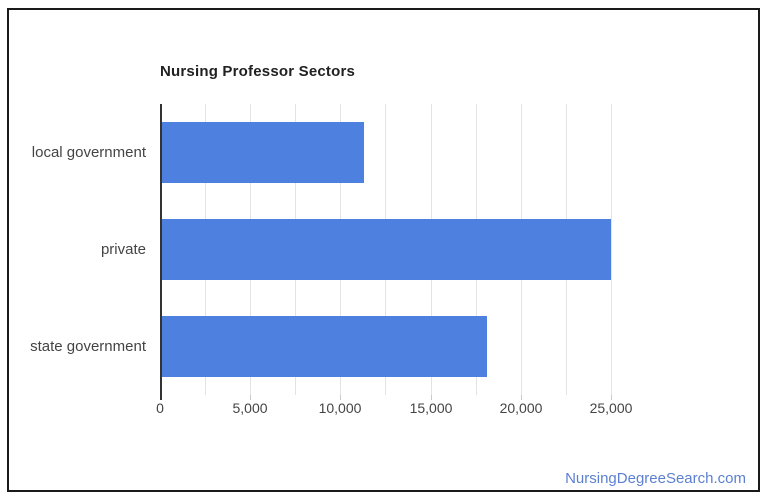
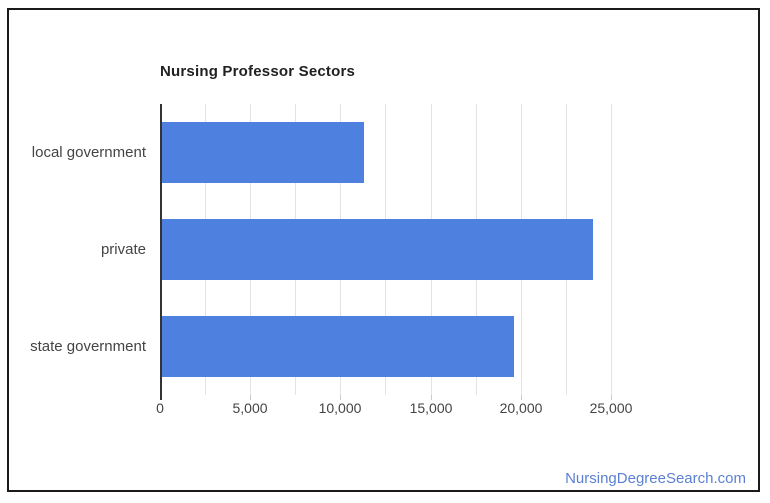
private: 25000 -> 24000
state government: 18100 -> 19600
